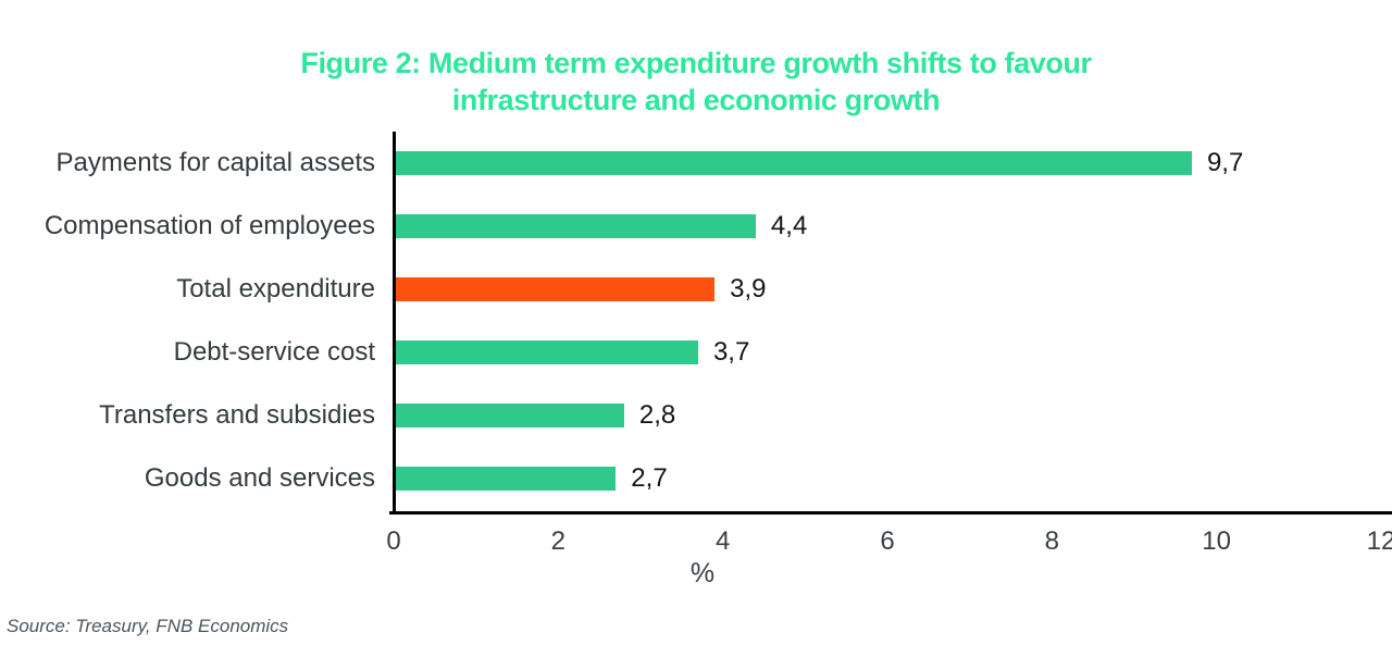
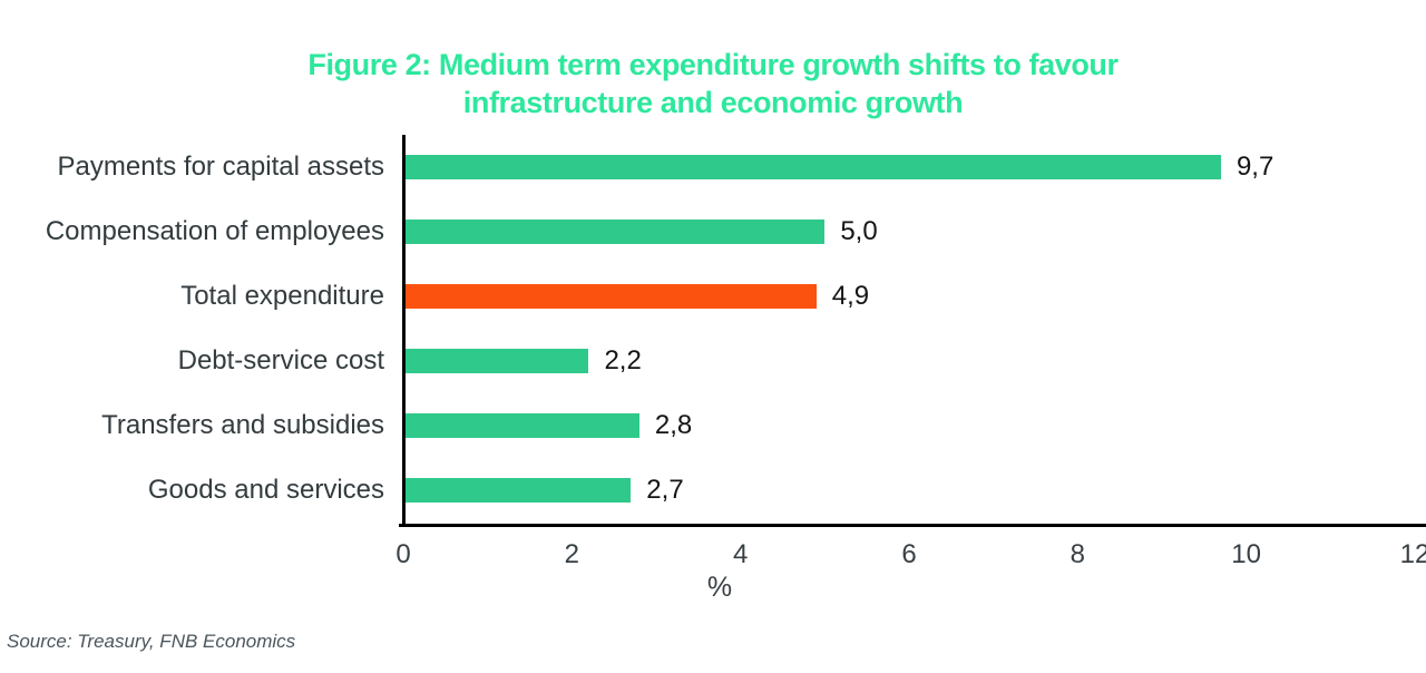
Compensation of employees: 4,4 -> 5,0
Total expenditure: 3,9 -> 4,9
Debt-service cost: 3,7 -> 2,2
